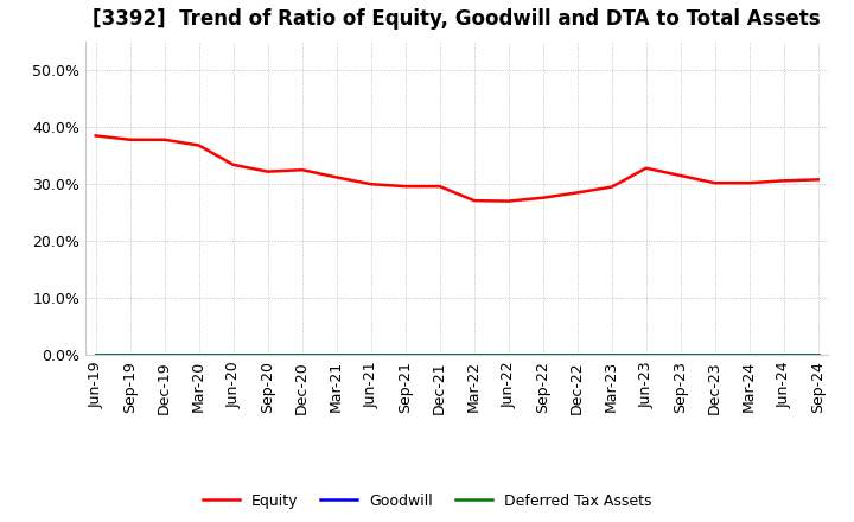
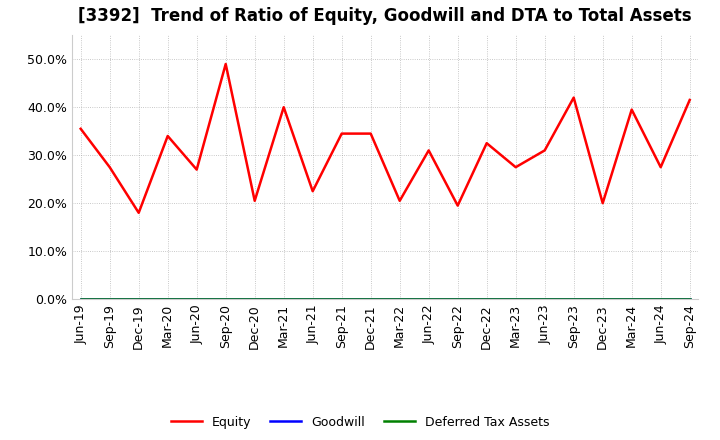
Equity/Jun-19: 38.5% -> 35.5%
Equity/Sep-19: 37.8% -> 27.5%
Equity/Dec-19: 37.8% -> 18.0%
Equity/Mar-20: 36.8% -> 34.0%
Equity/Jun-20: 33.4% -> 27.0%
Equity/Sep-20: 32.2% -> 49.0%
Equity/Dec-20: 32.5% -> 20.5%
Equity/Mar-21: 31.2% -> 40.0%
Equity/Jun-21: 30.0% -> 22.5%
Equity/Sep-21: 29.6% -> 34.5%
Equity/Dec-21: 29.6% -> 34.5%
Equity/Mar-22: 27.1% -> 20.5%
Equity/Jun-22: 27.0% -> 31.0%
Equity/Sep-22: 27.6% -> 19.5%
Equity/Dec-22: 28.5% -> 32.5%
Equity/Mar-23: 29.5% -> 27.5%
Equity/Jun-23: 32.8% -> 31.0%
Equity/Sep-23: 31.5% -> 42.0%
Equity/Dec-23: 30.2% -> 20.0%
Equity/Mar-24: 30.2% -> 39.5%
Equity/Jun-24: 30.6% -> 27.5%
Equity/Sep-24: 30.8% -> 41.5%
